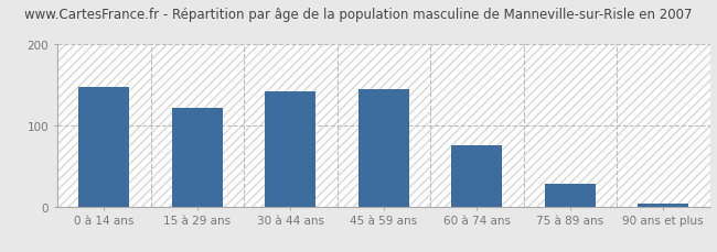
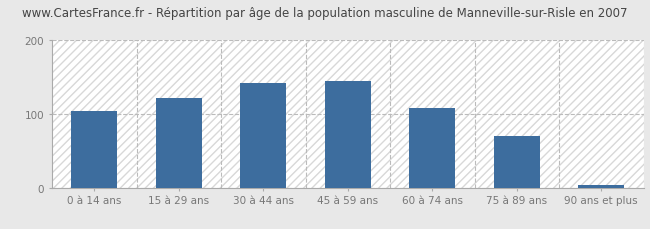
0 à 14 ans: 148 -> 104
60 à 74 ans: 75 -> 108
75 à 89 ans: 28 -> 70
